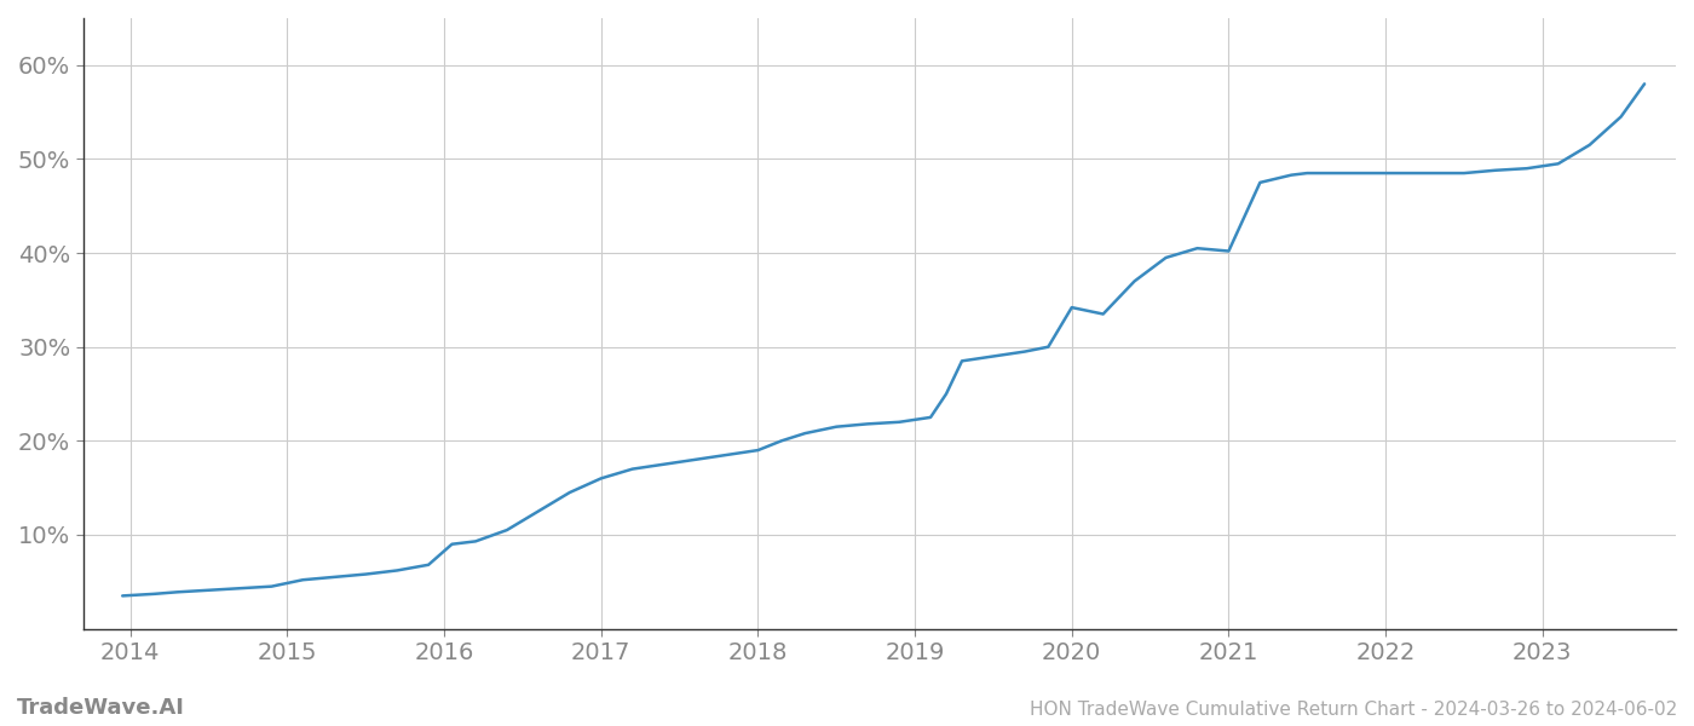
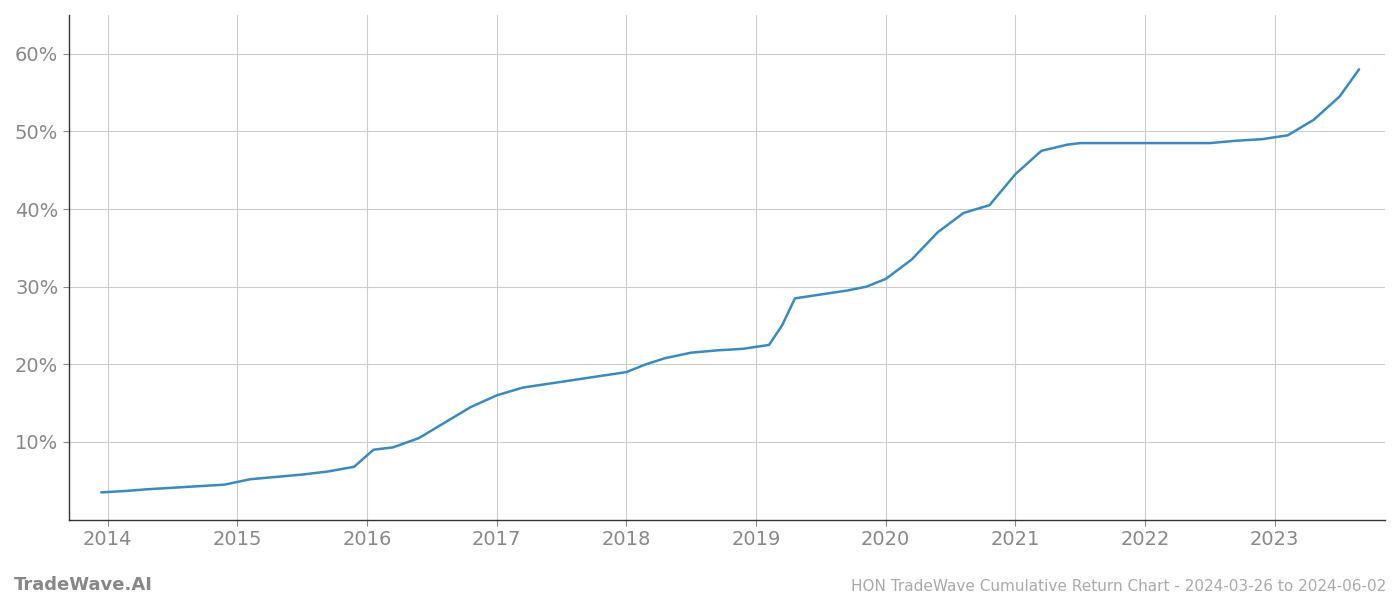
2020: 34.2% -> 31.0%
2021: 40.2% -> 44.5%
